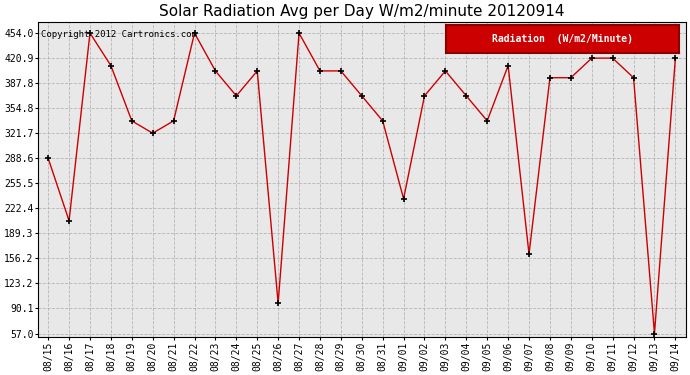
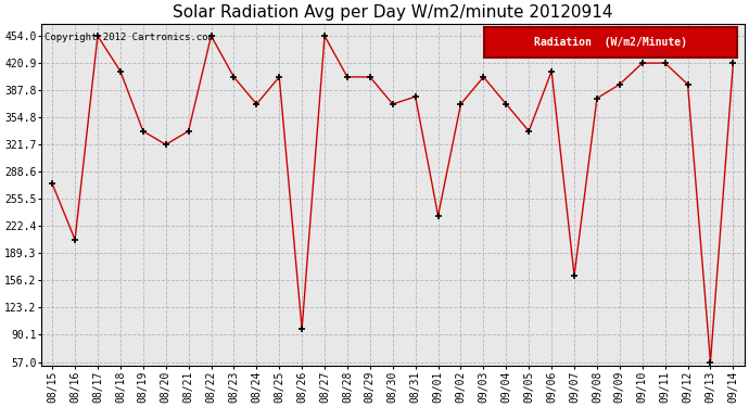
08/15: 289 -> 274
08/31: 338 -> 380
09/08: 395 -> 378
